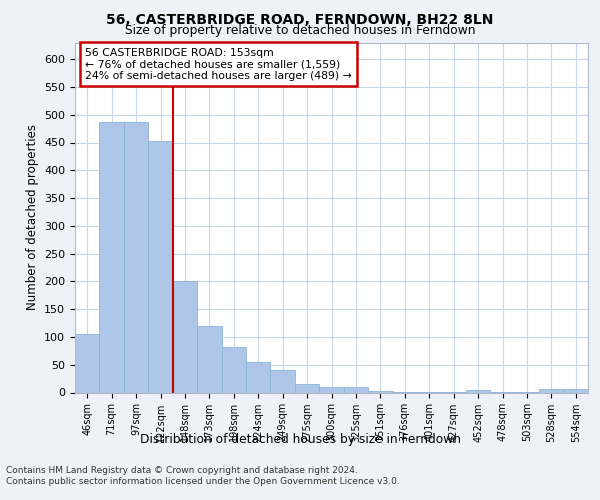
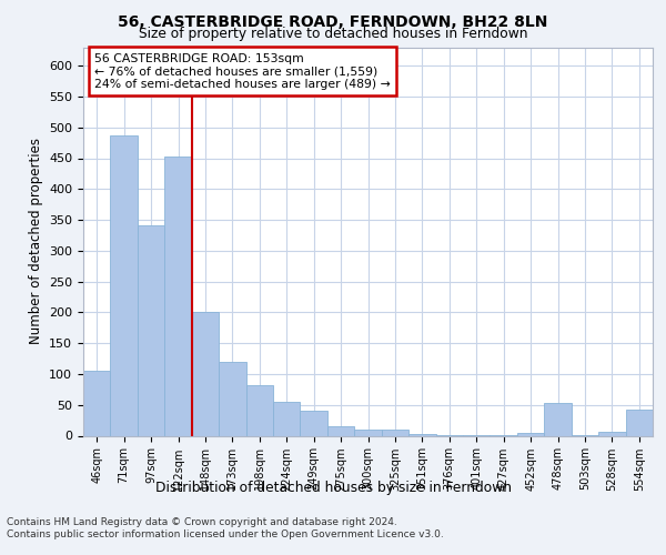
97sqm: 487 -> 342
478sqm: 1 -> 54
554sqm: 6 -> 42
